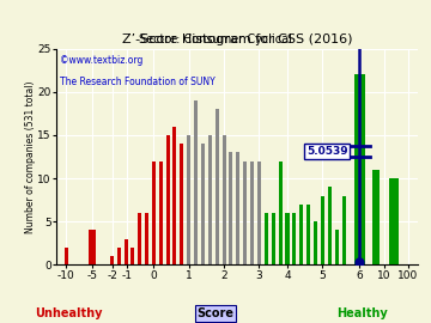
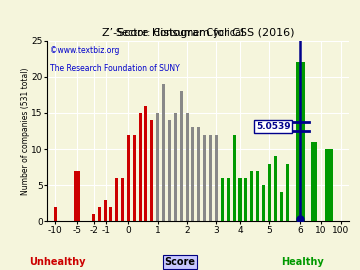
-5: 4 -> 7
